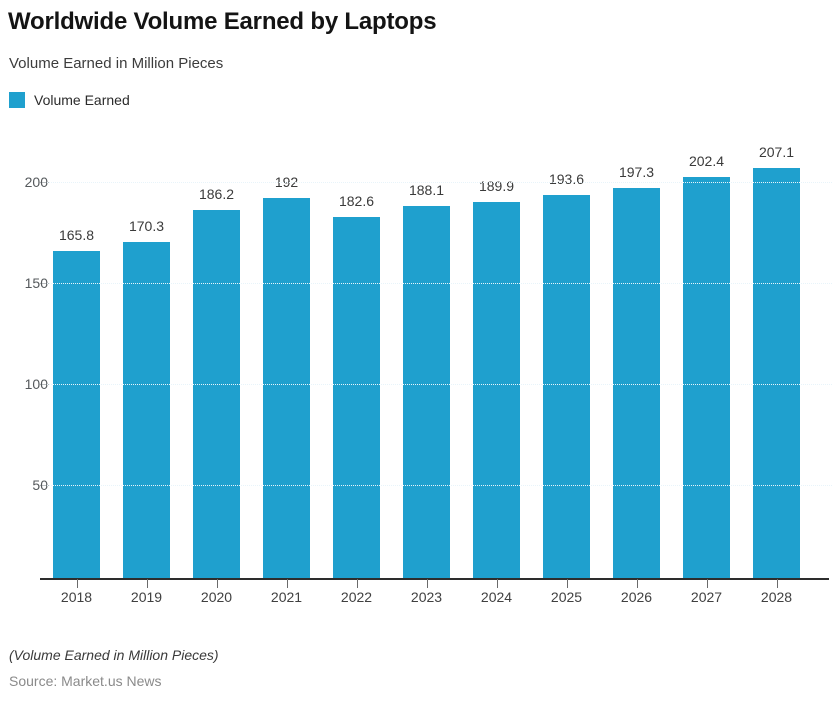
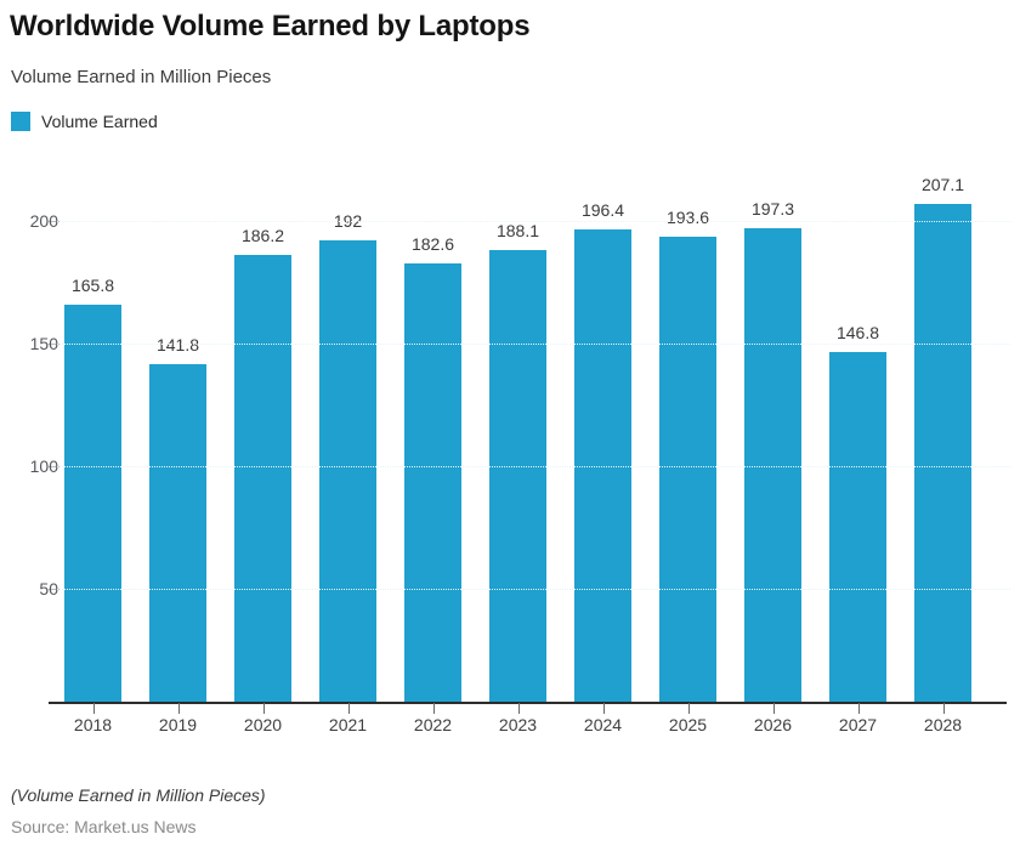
2019: 170.3 -> 141.8
2024: 189.9 -> 196.4
2027: 202.4 -> 146.8
